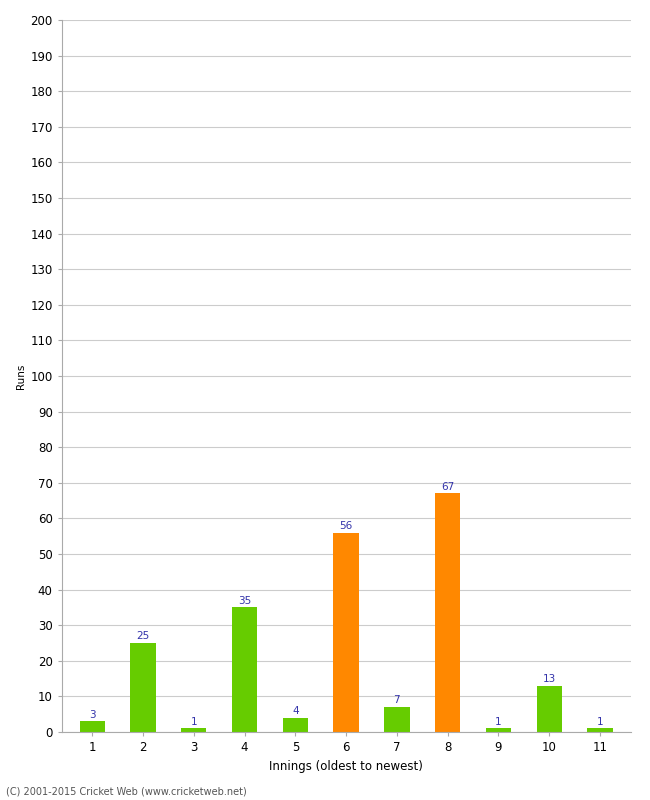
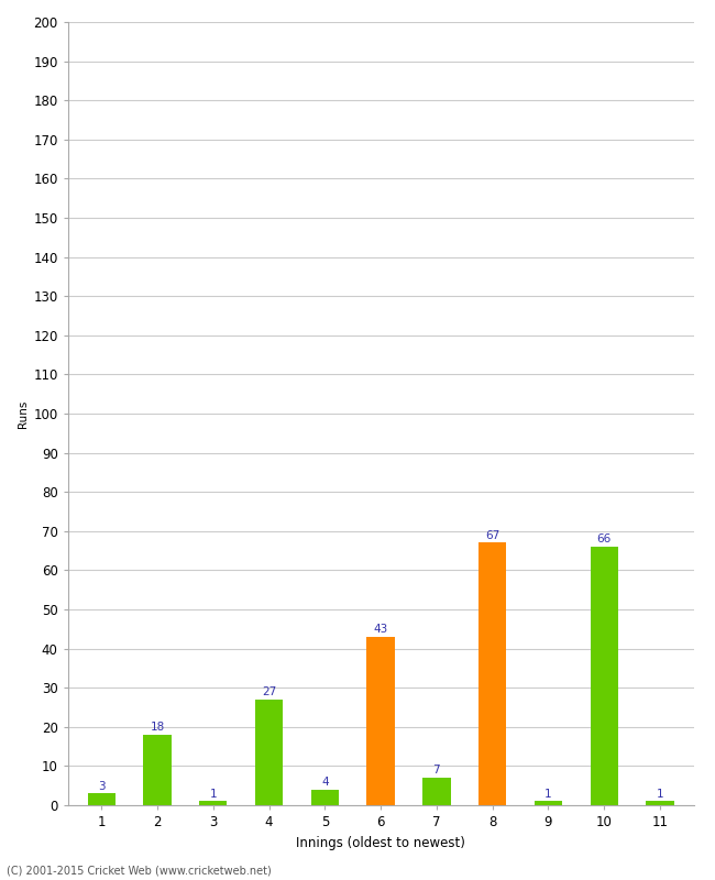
2: 25 -> 18
4: 35 -> 27
6: 56 -> 43
10: 13 -> 66
